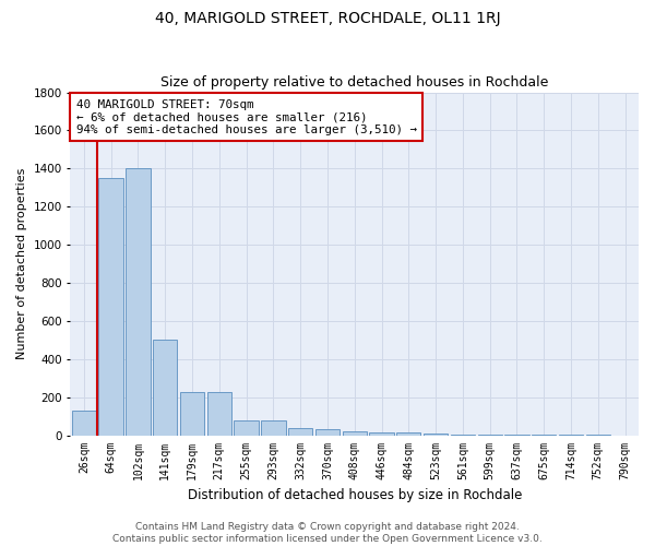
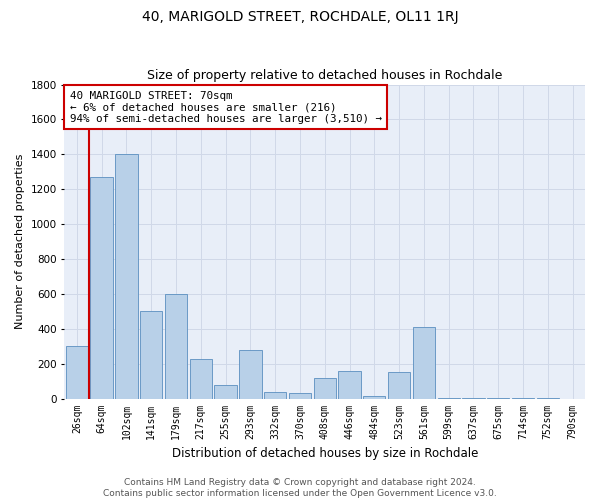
26sqm: 130 -> 300
64sqm: 1350 -> 1270
179sqm: 220 -> 600
293sqm: 80 -> 280
408sqm: 20 -> 120
446sqm: 20 -> 160
523sqm: 10 -> 150
561sqm: 0 -> 410
